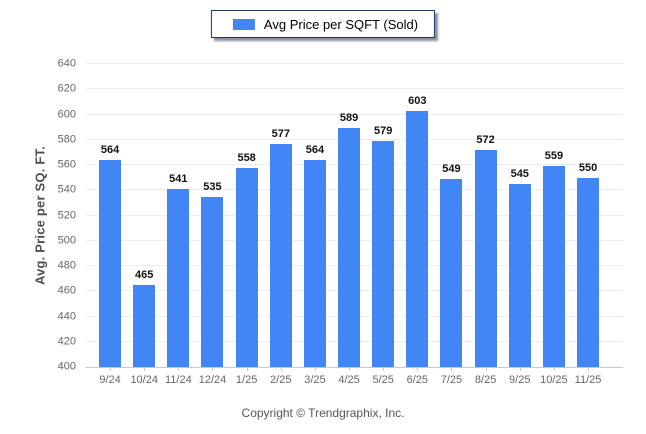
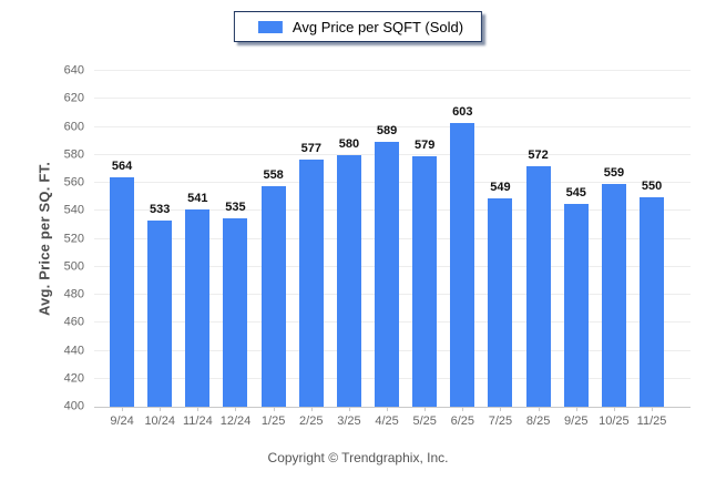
10/24: 465 -> 533
3/25: 564 -> 580
